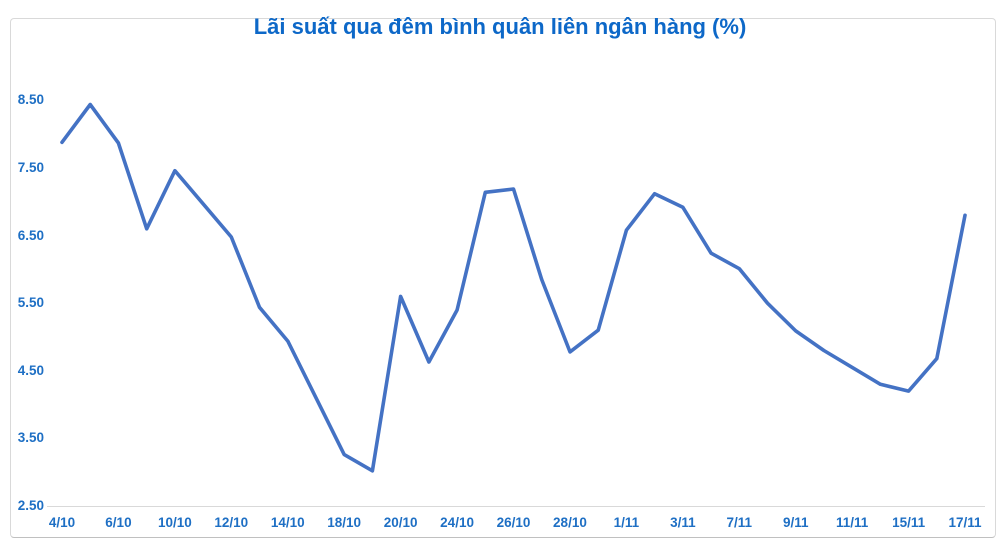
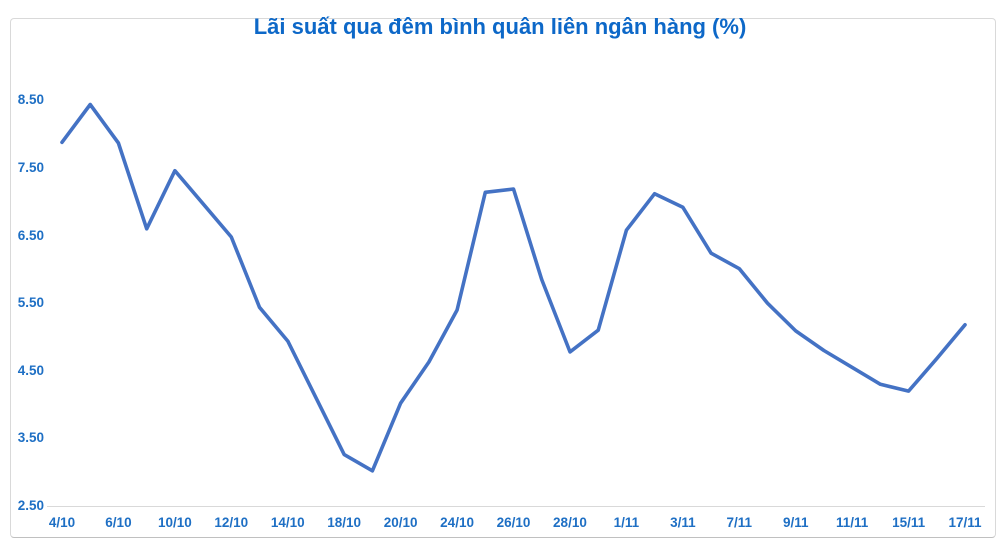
20/10: 5.6 -> 4.0
17/11: 6.8 -> 5.2
